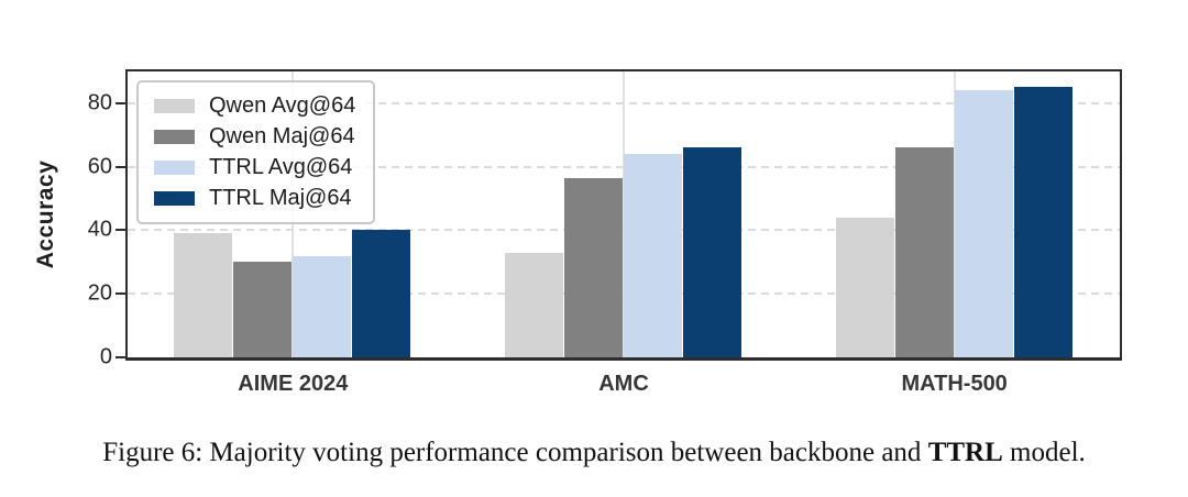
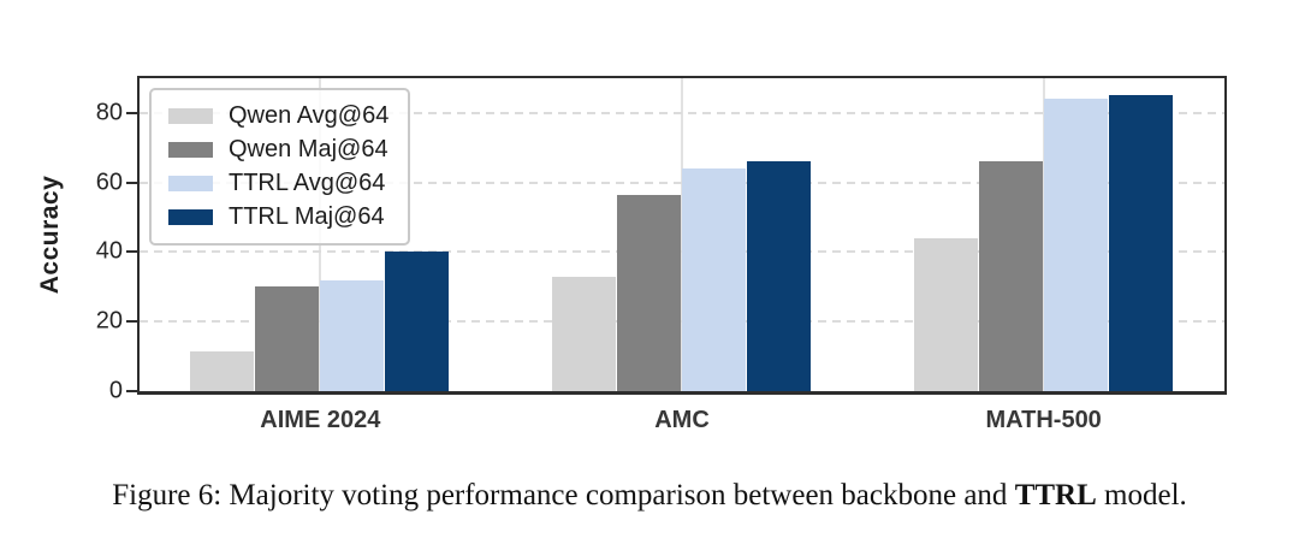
Qwen Avg@64/AIME 2024: 39 -> 12
